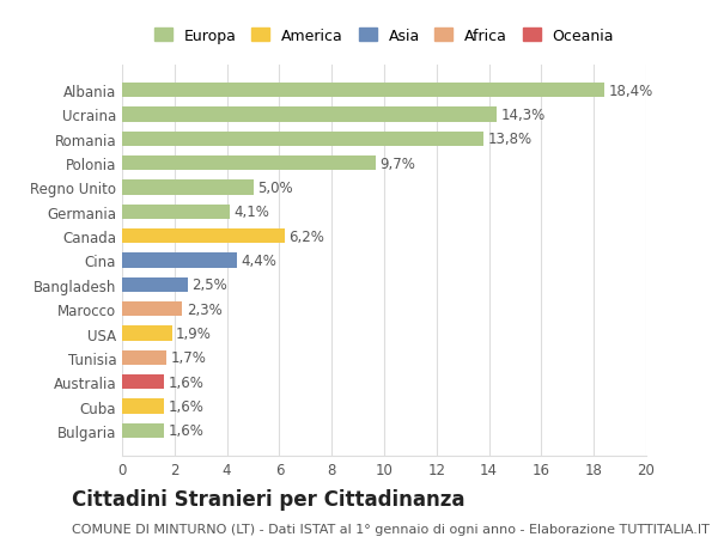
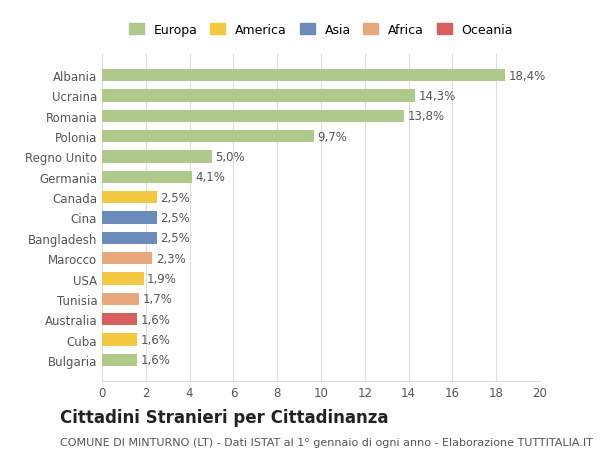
Canada: 6,2% -> 2,5%
Cina: 4,4% -> 2,5%
